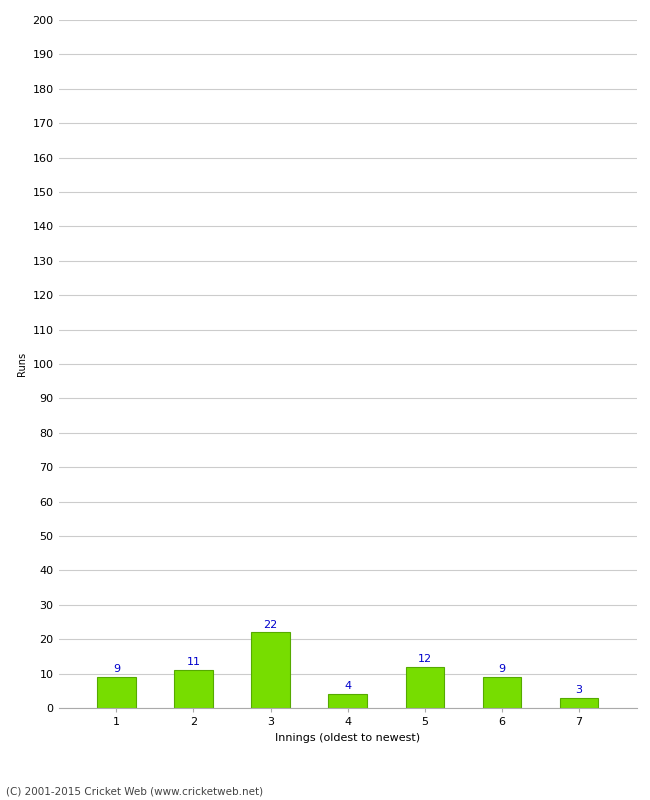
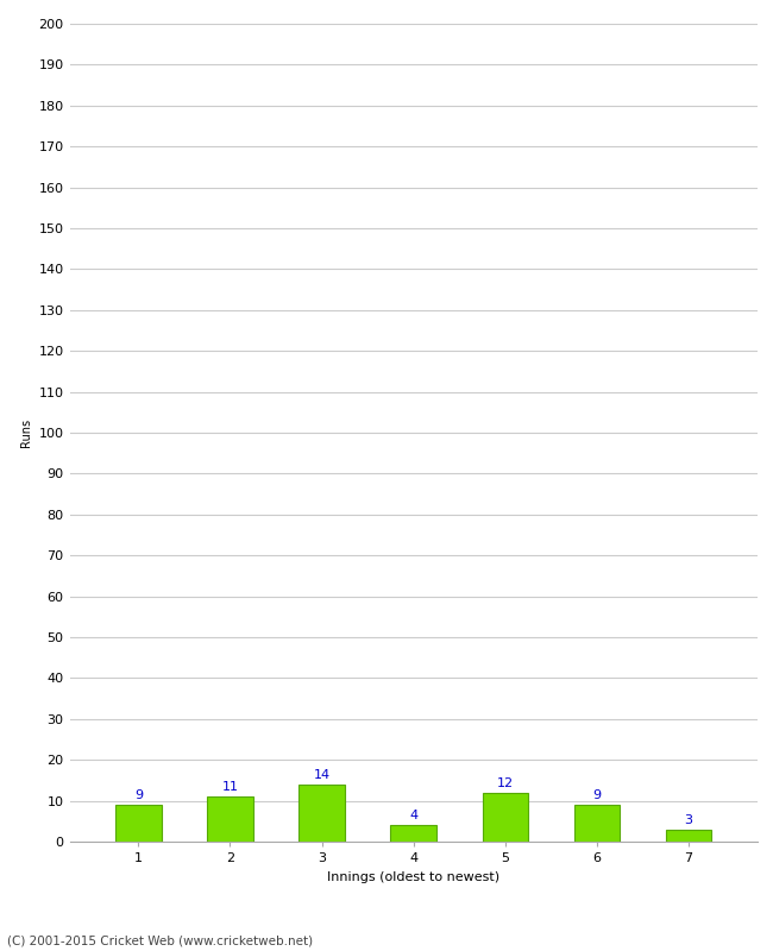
3: 22 -> 14
